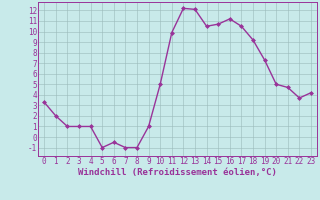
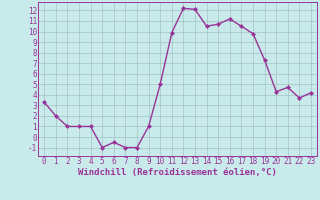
18: 9.2 -> 9.8
20: 5.0 -> 4.3
